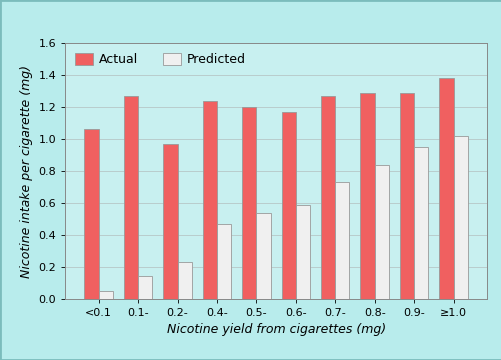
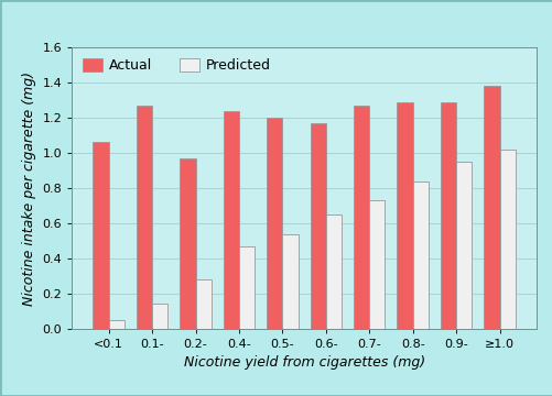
Predicted/0.2-: 0.23 -> 0.28
Predicted/0.6-: 0.59 -> 0.65
